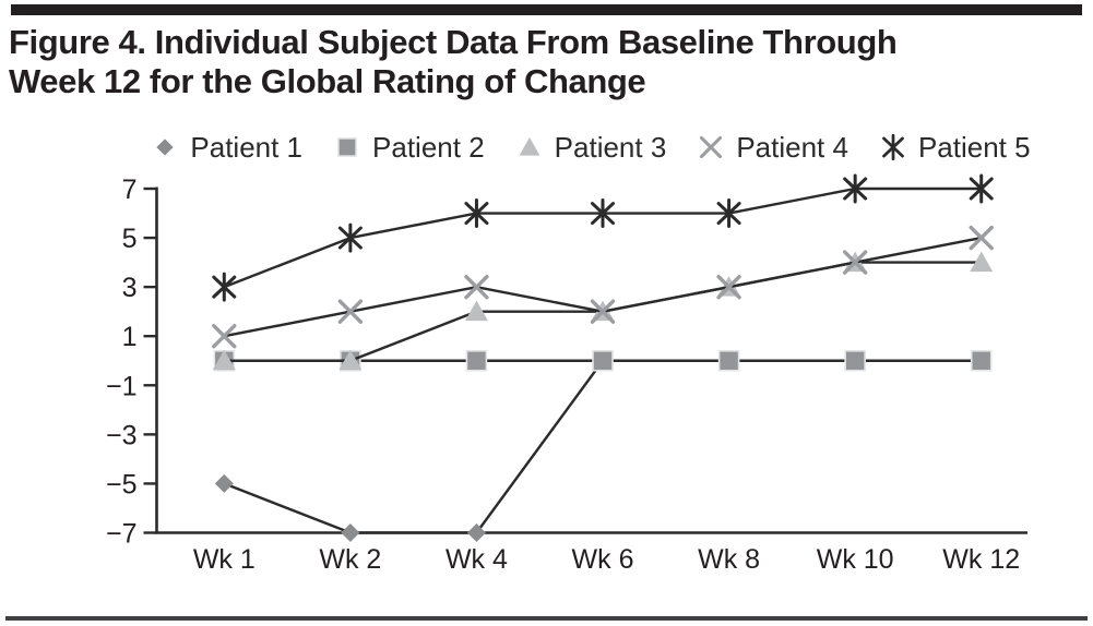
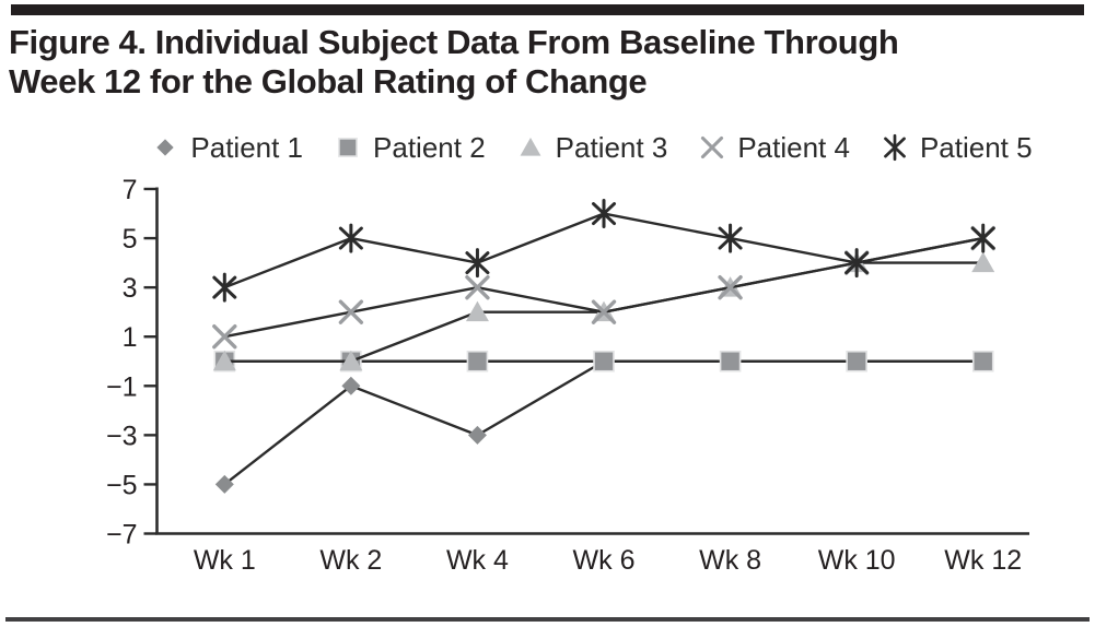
Patient 1/Wk 2: -7 -> -1
Patient 1/Wk 4: -7 -> -3
Patient 5/Wk 4: 6 -> 4
Patient 5/Wk 8: 6 -> 5
Patient 5/Wk 10: 7 -> 4
Patient 5/Wk 12: 7 -> 5
